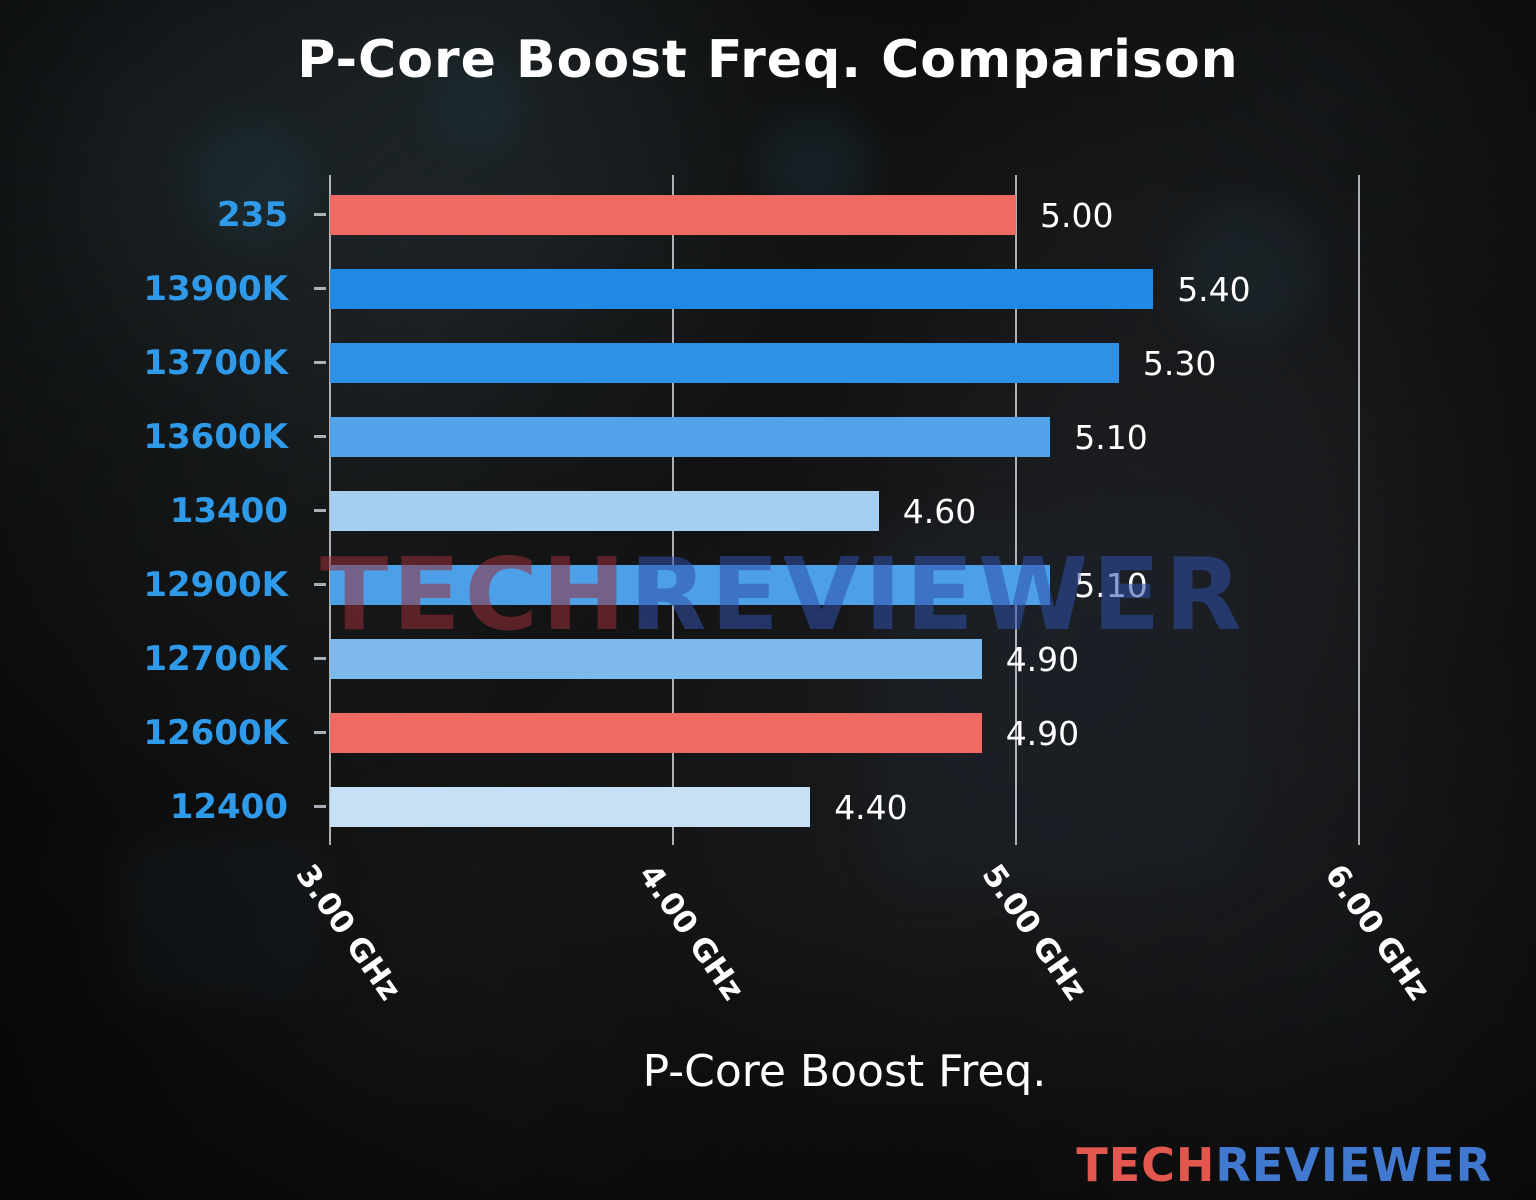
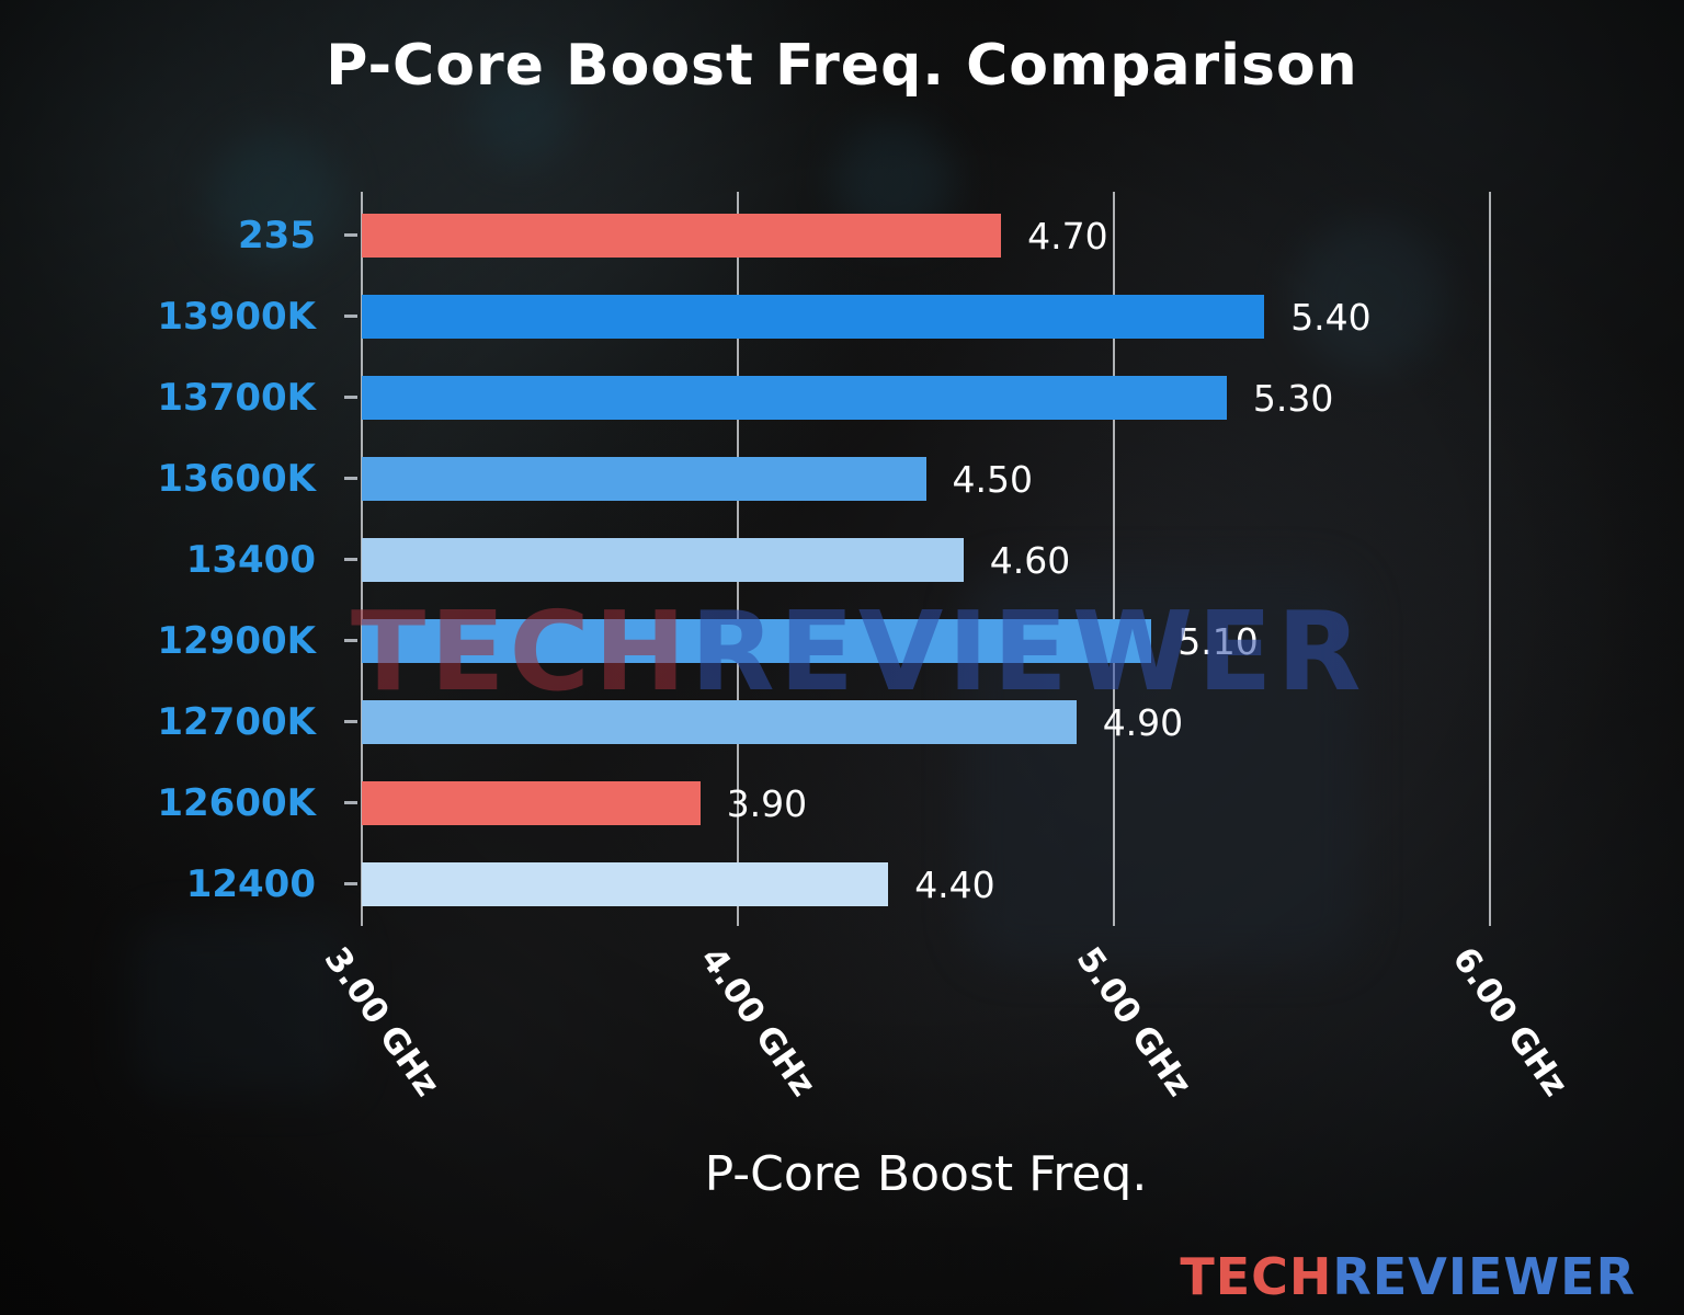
235: 5.00 -> 4.70
13600K: 5.10 -> 4.50
12600K: 4.90 -> 3.90
